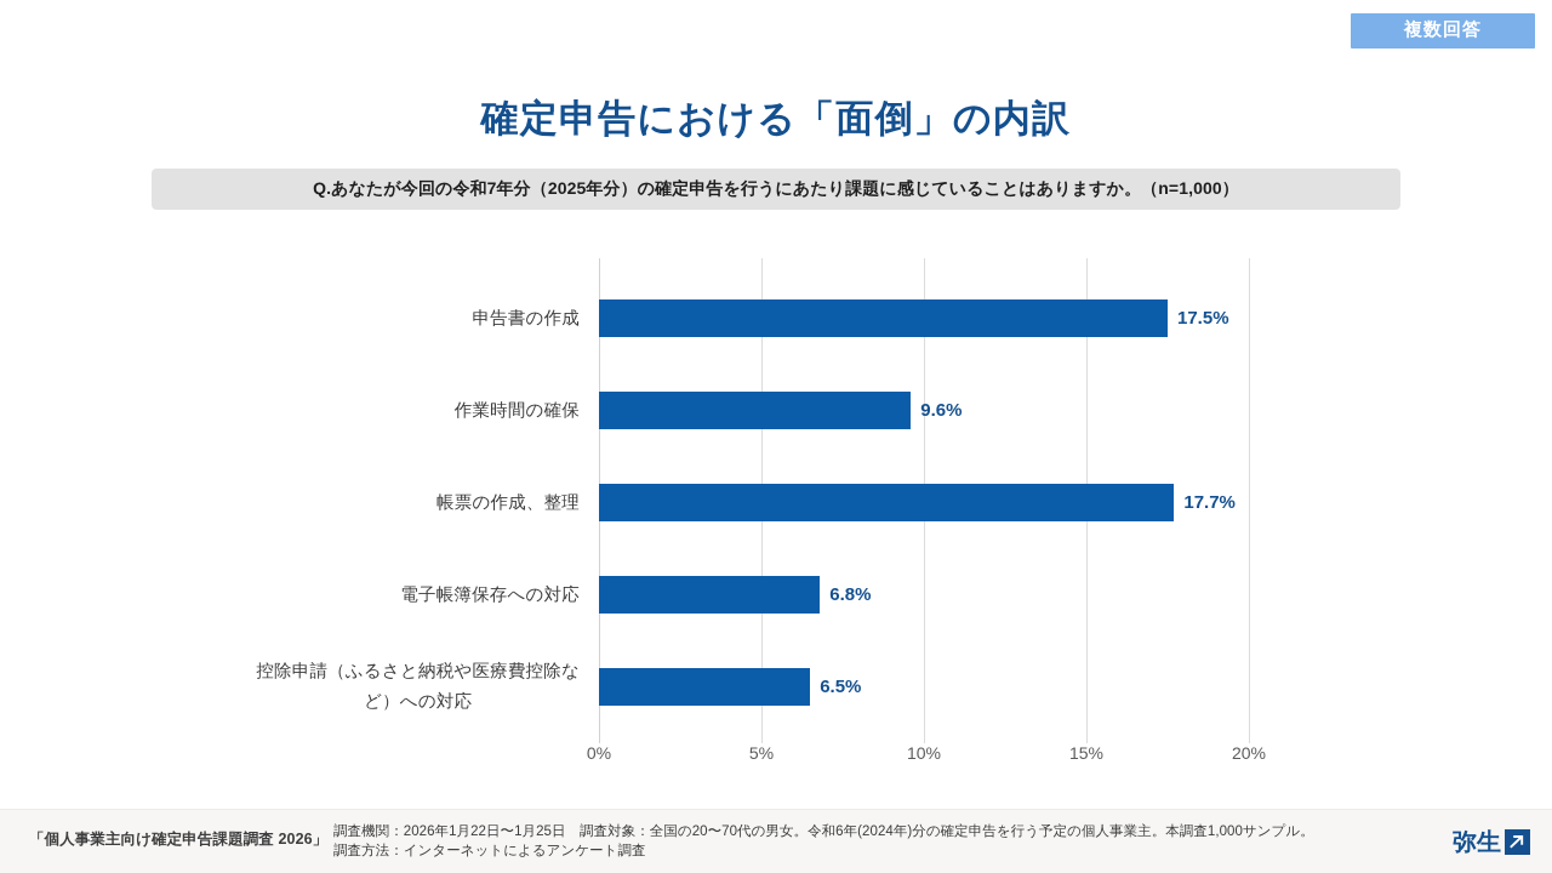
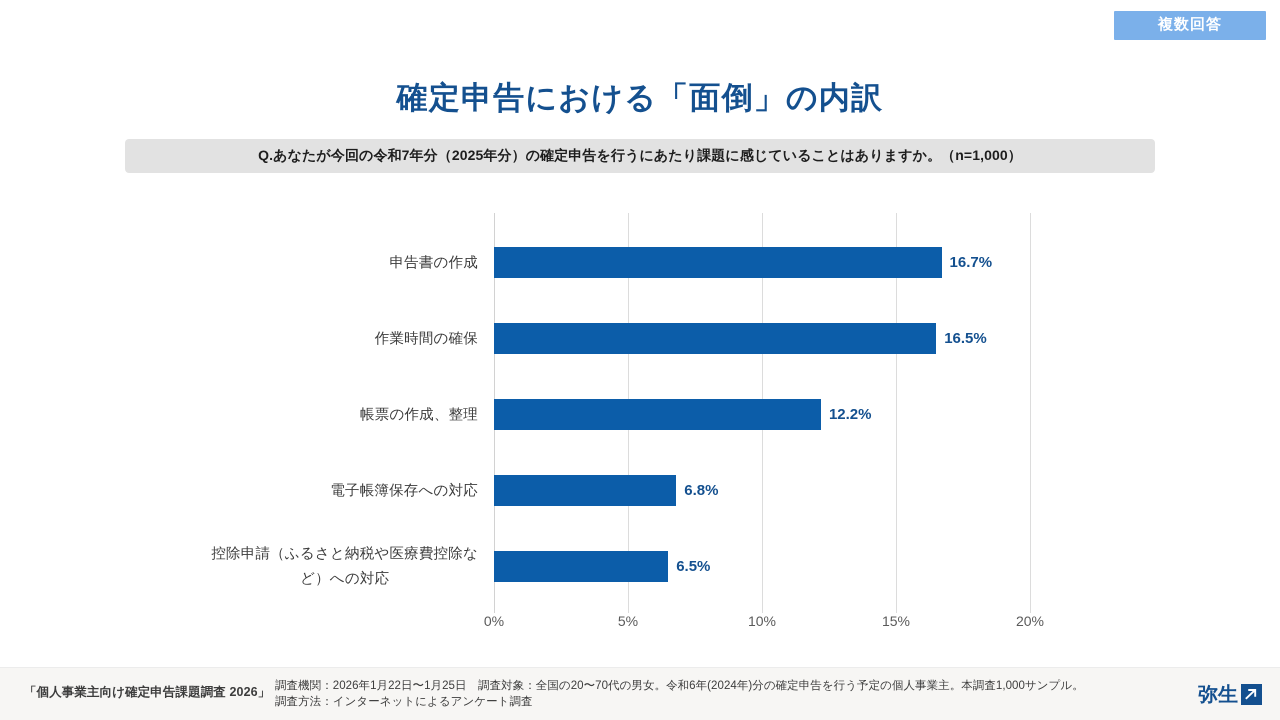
申告書の作成: 17.5% -> 16.7%
作業時間の確保: 9.6% -> 16.5%
帳票の作成、整理: 17.7% -> 12.2%
